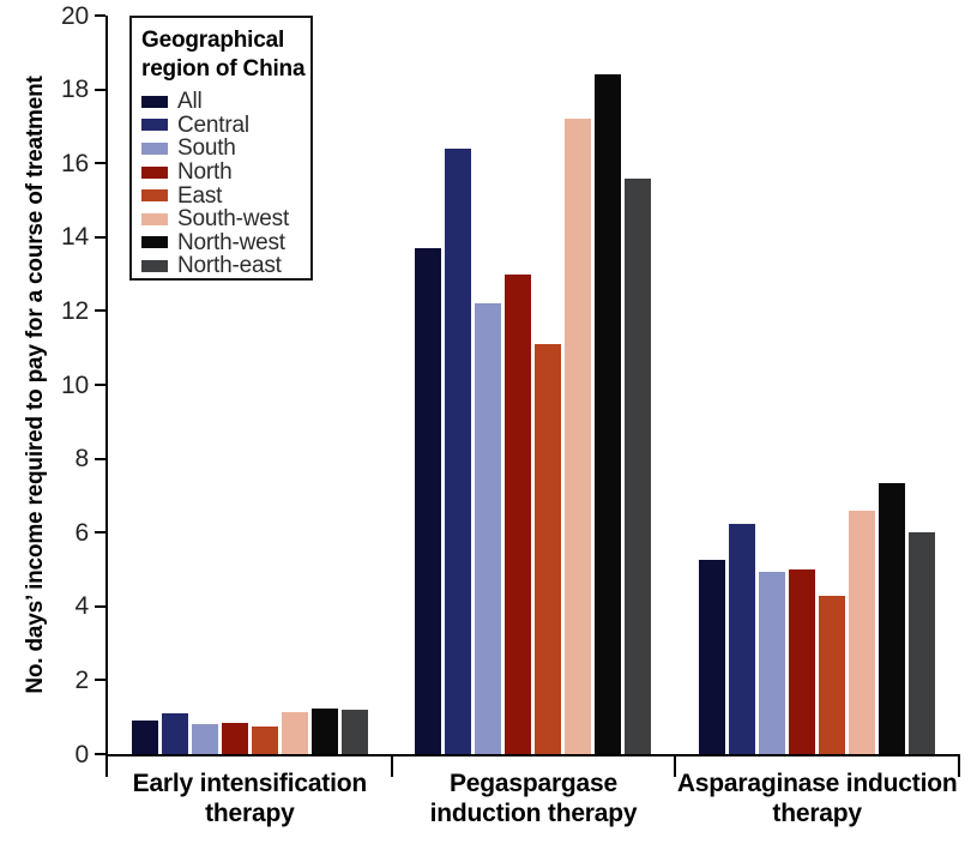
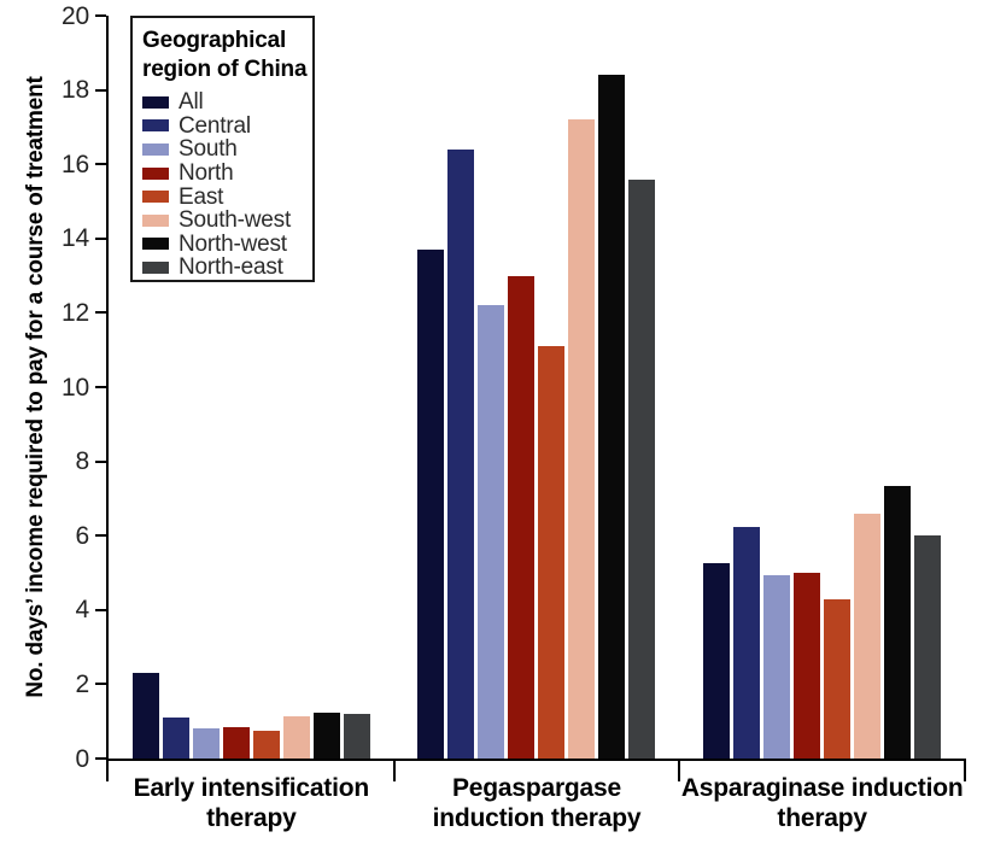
All/Early intensification therapy: 0.9 -> 2.3
